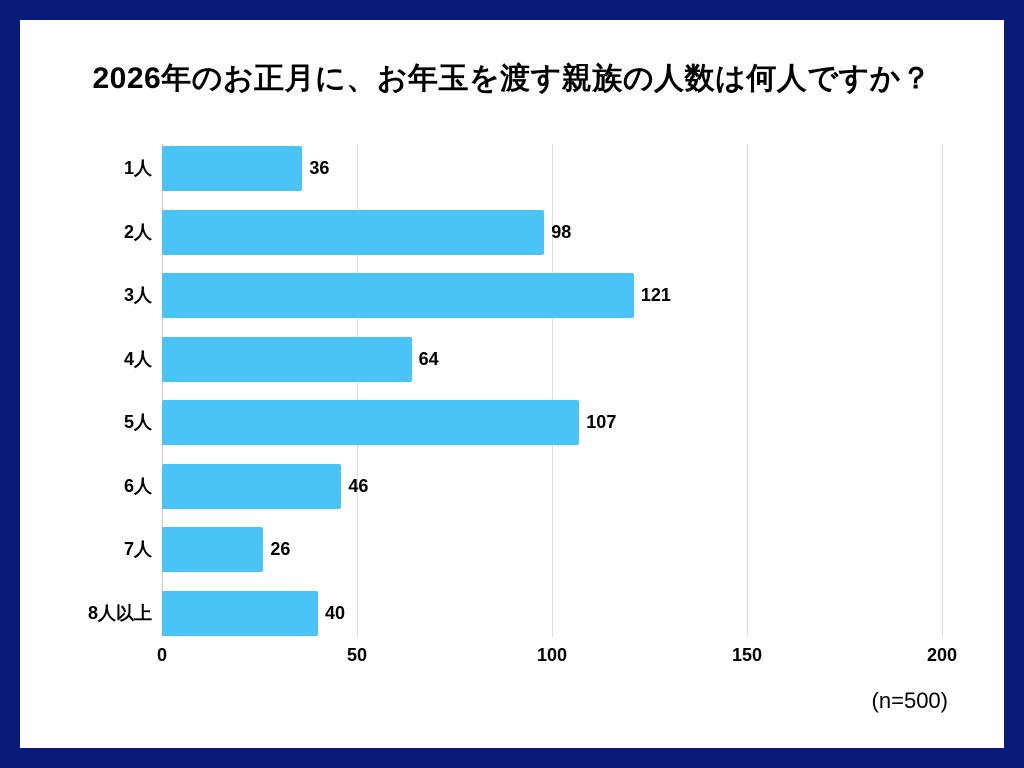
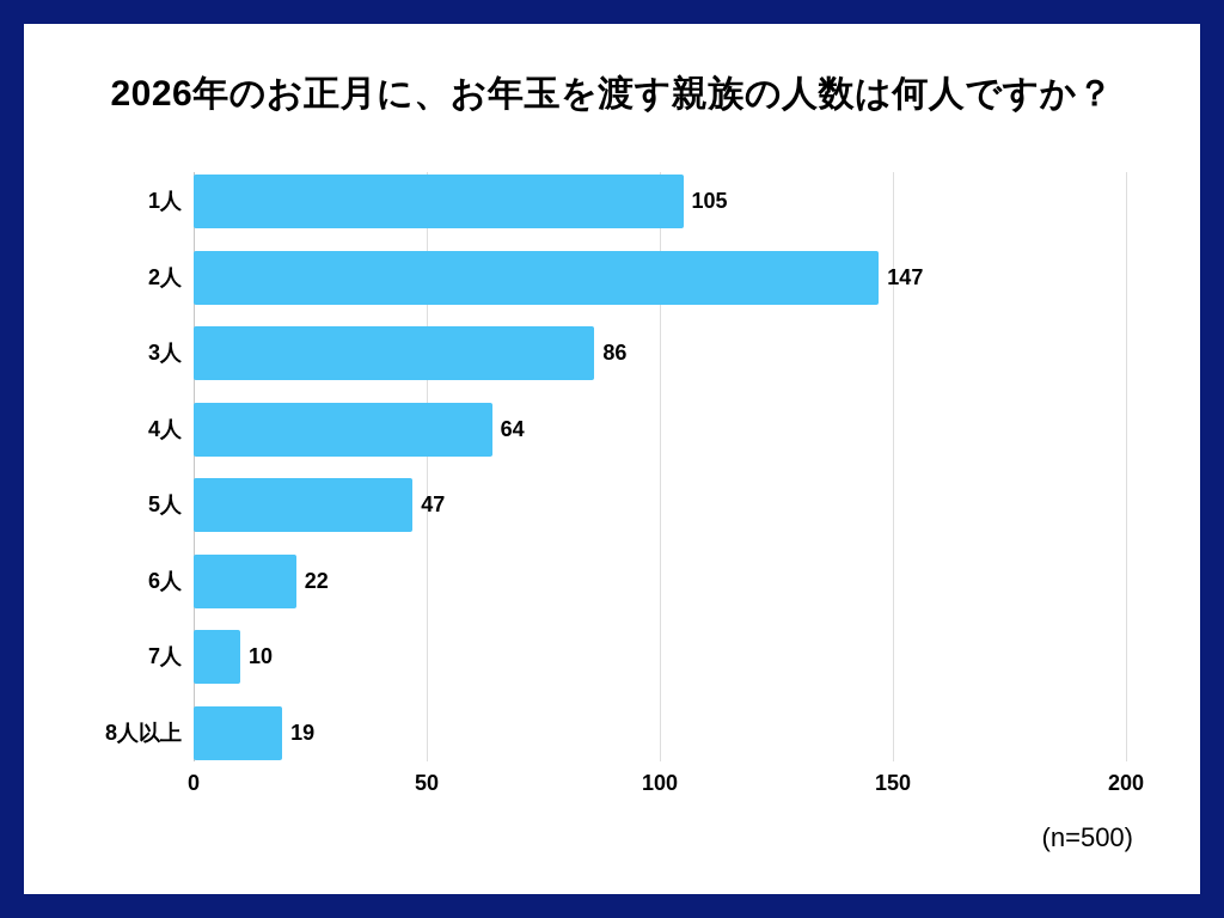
1人: 36 -> 105
2人: 98 -> 147
3人: 121 -> 86
5人: 107 -> 47
6人: 46 -> 22
7人: 26 -> 10
8人以上: 40 -> 19
